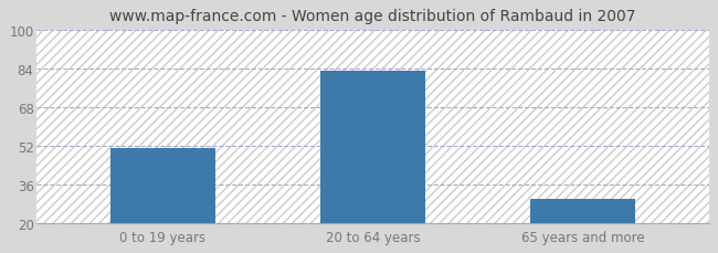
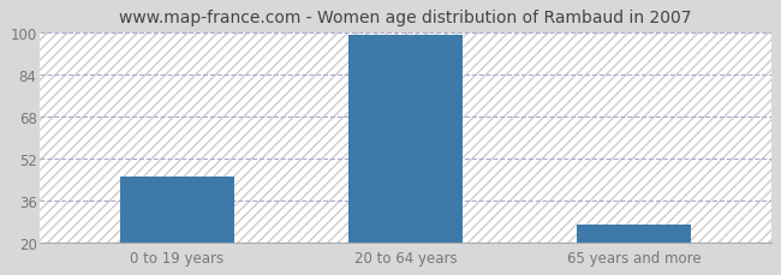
0 to 19 years: 51 -> 45
20 to 64 years: 83 -> 99
65 years and more: 30 -> 27
